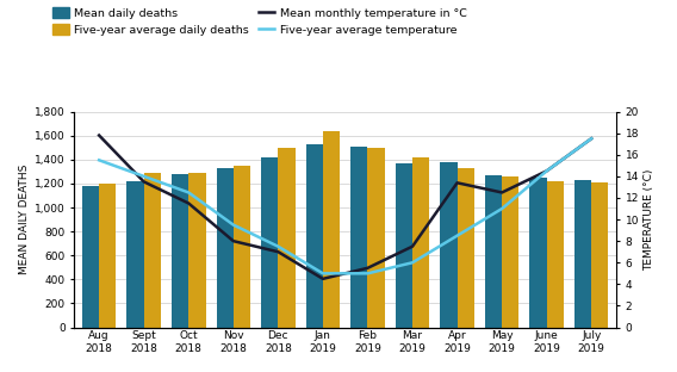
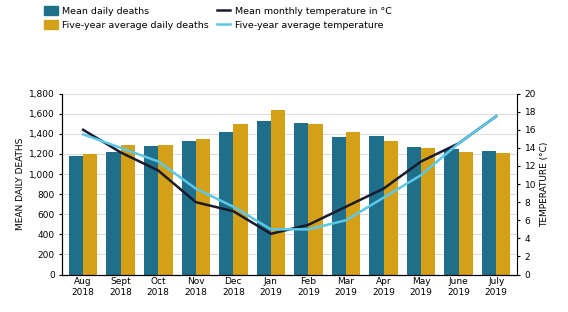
Mean monthly temperature in °C/Aug 2018: 17.8 -> 16.0
Mean monthly temperature in °C/Apr 2019: 13.4 -> 9.5
